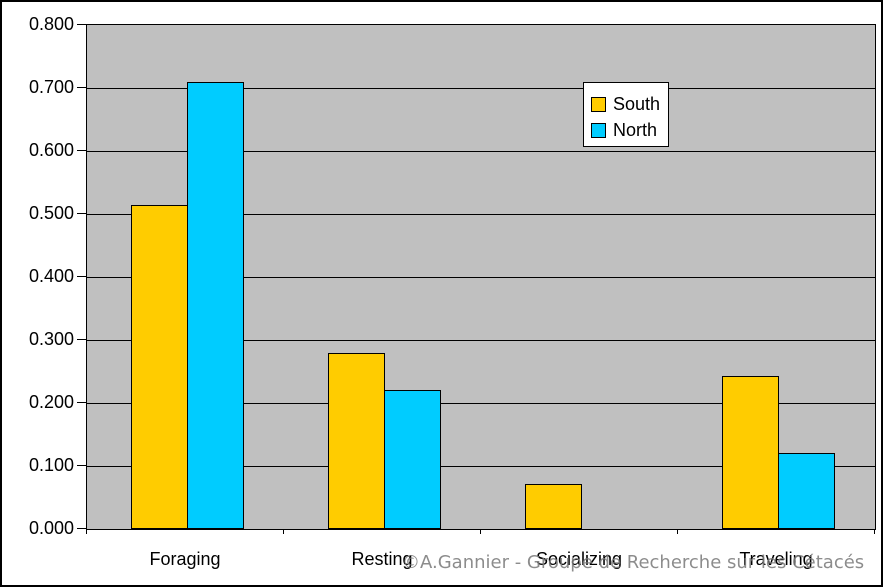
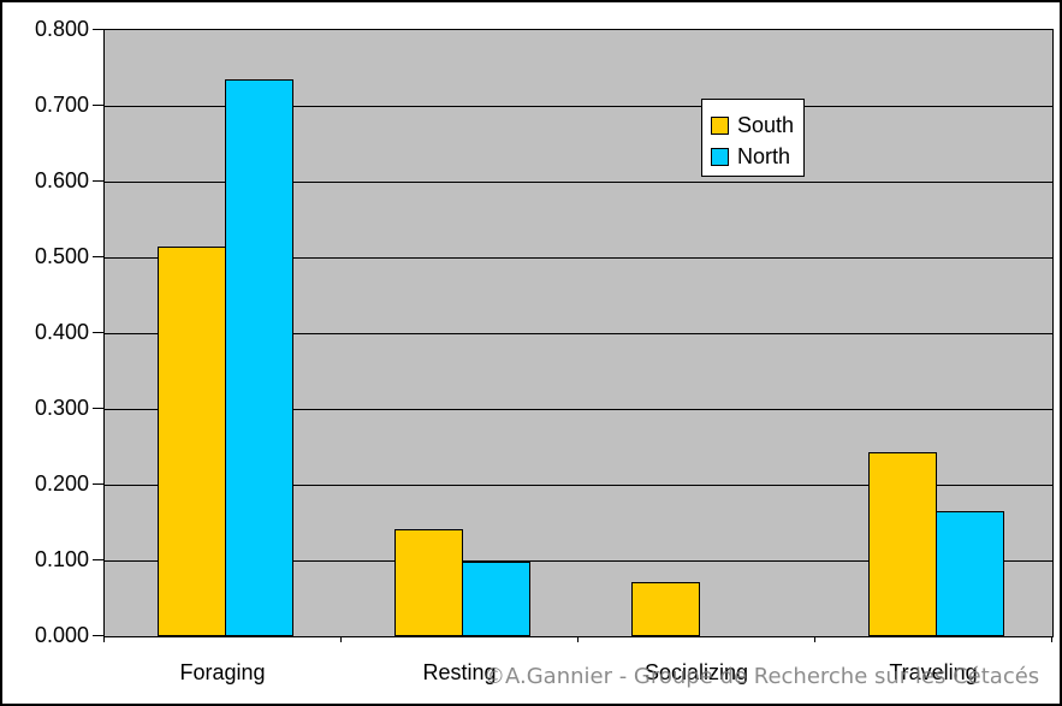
North/Foraging: 0.71 -> 0.73
South/Resting: 0.28 -> 0.14
North/Resting: 0.22 -> 0.10
North/Traveling: 0.12 -> 0.17
